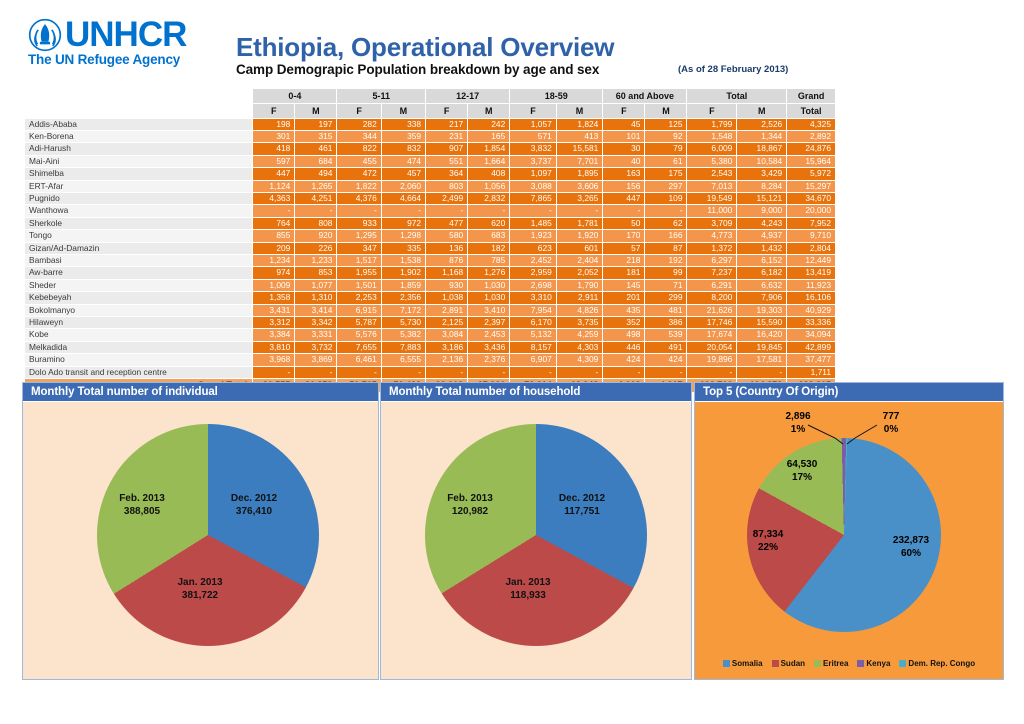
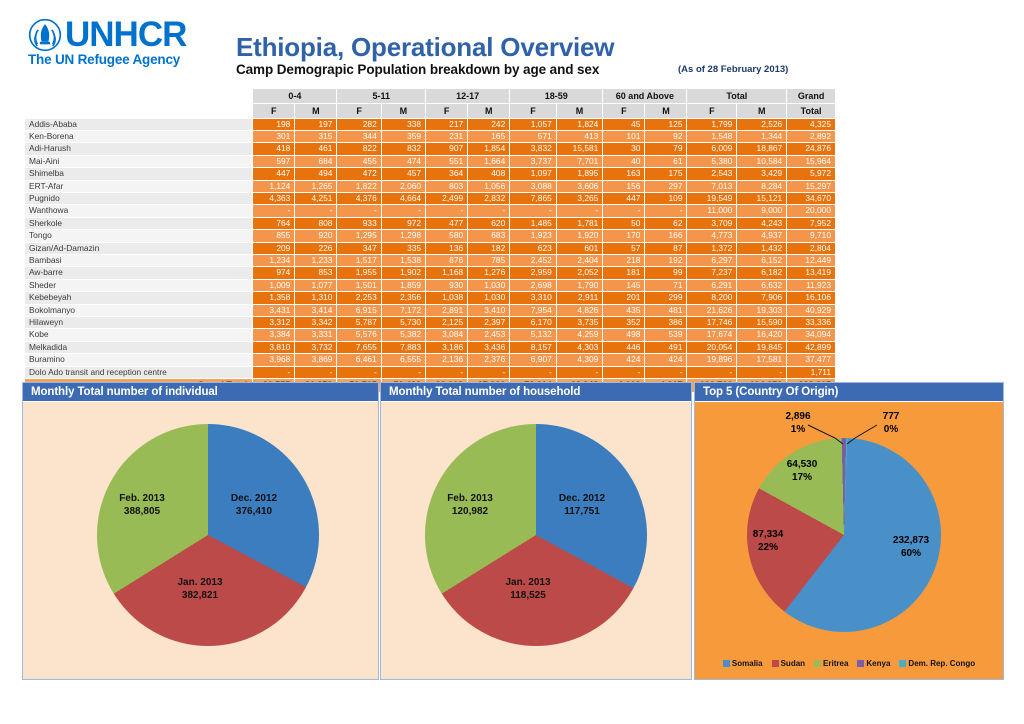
Monthly Total number of individual/Jan. 2013: 381,722 -> 382,821
Monthly Total number of household/Jan. 2013: 118,933 -> 118,525
